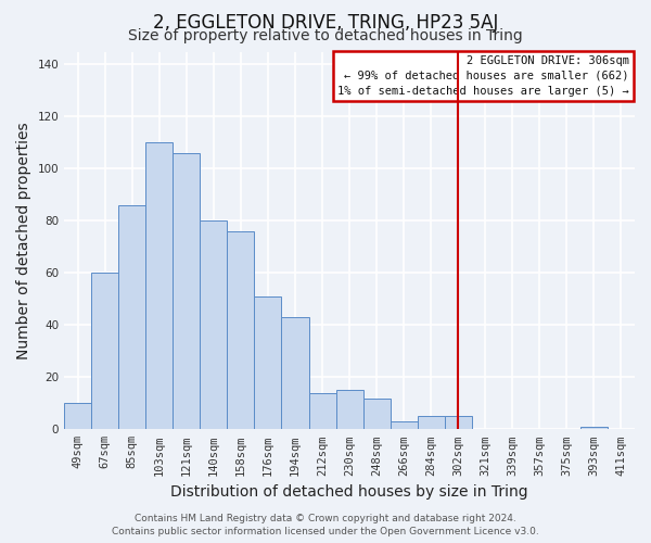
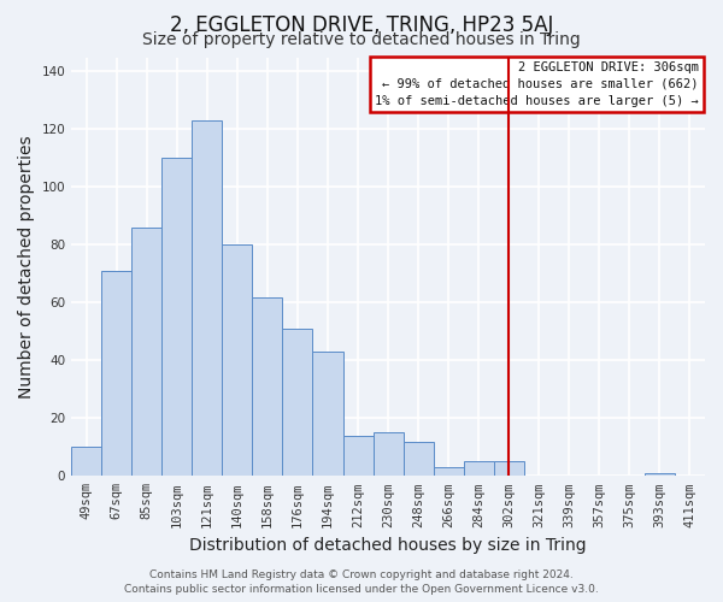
67sqm: 60 -> 71
121sqm: 106 -> 123
158sqm: 76 -> 62
